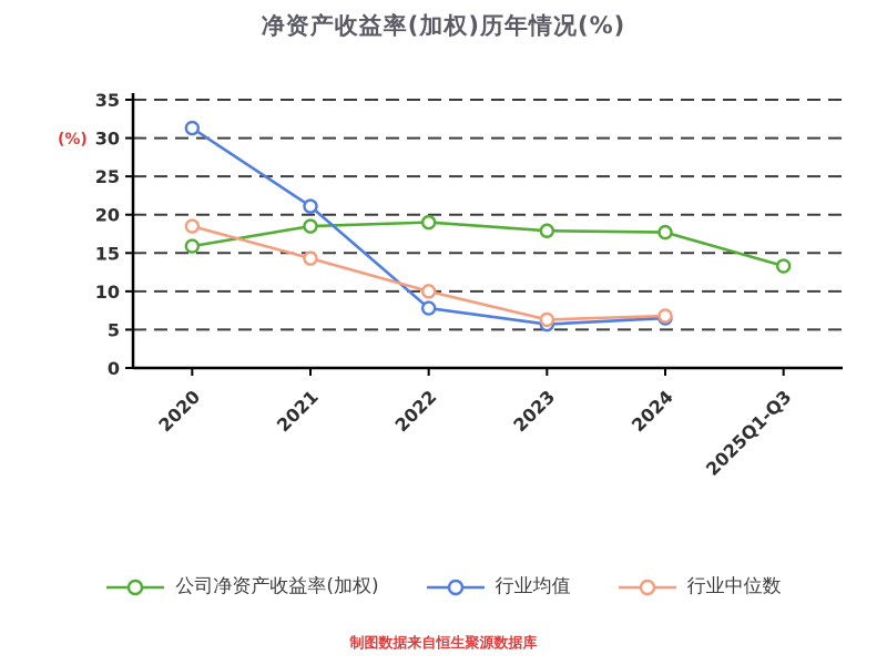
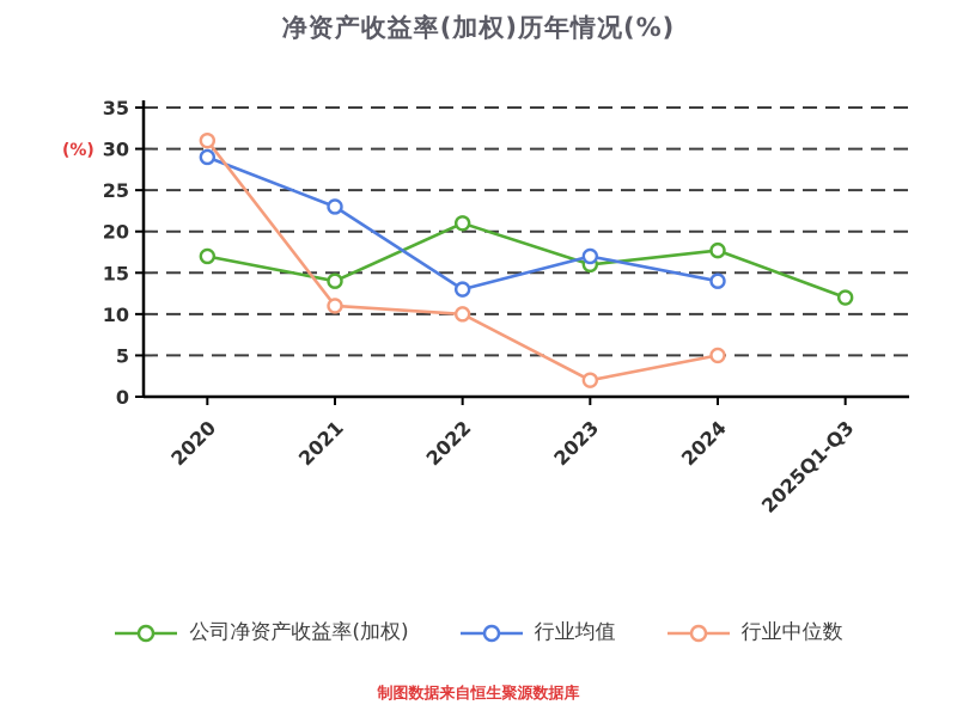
公司净资产收益率(加权)/2020: 16 -> 17
行业均值/2020: 31 -> 29
行业中位数/2020: 18 -> 31
公司净资产收益率(加权)/2021: 18 -> 14
行业均值/2021: 21 -> 23
行业中位数/2021: 14 -> 11
公司净资产收益率(加权)/2022: 19 -> 21
行业均值/2022: 8 -> 13
公司净资产收益率(加权)/2023: 18 -> 16
行业均值/2023: 6 -> 17
行业中位数/2023: 6 -> 2
行业均值/2024: 6 -> 14
行业中位数/2024: 7 -> 5
公司净资产收益率(加权)/2025Q1-Q3: 13 -> 12
